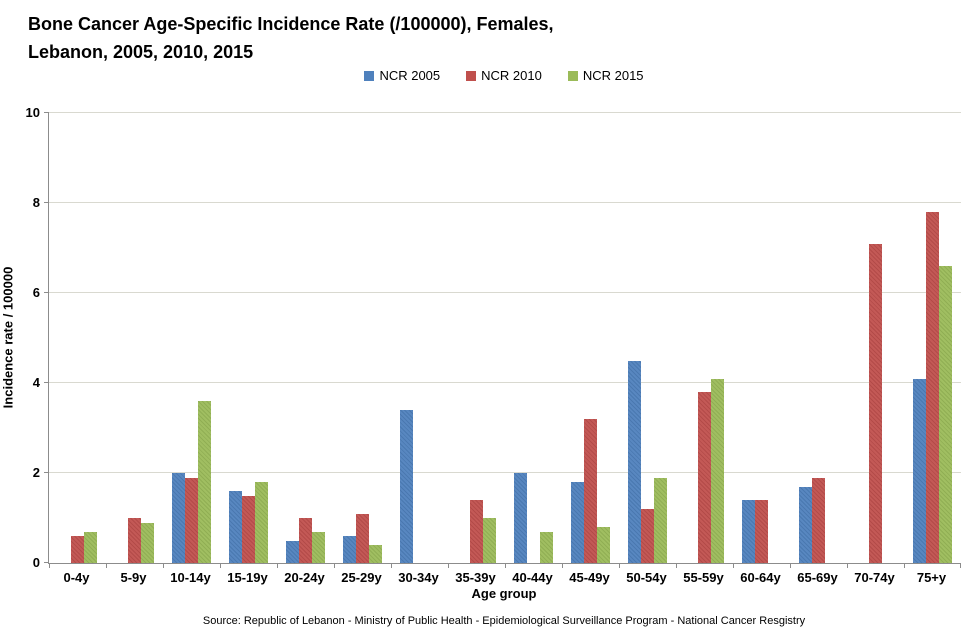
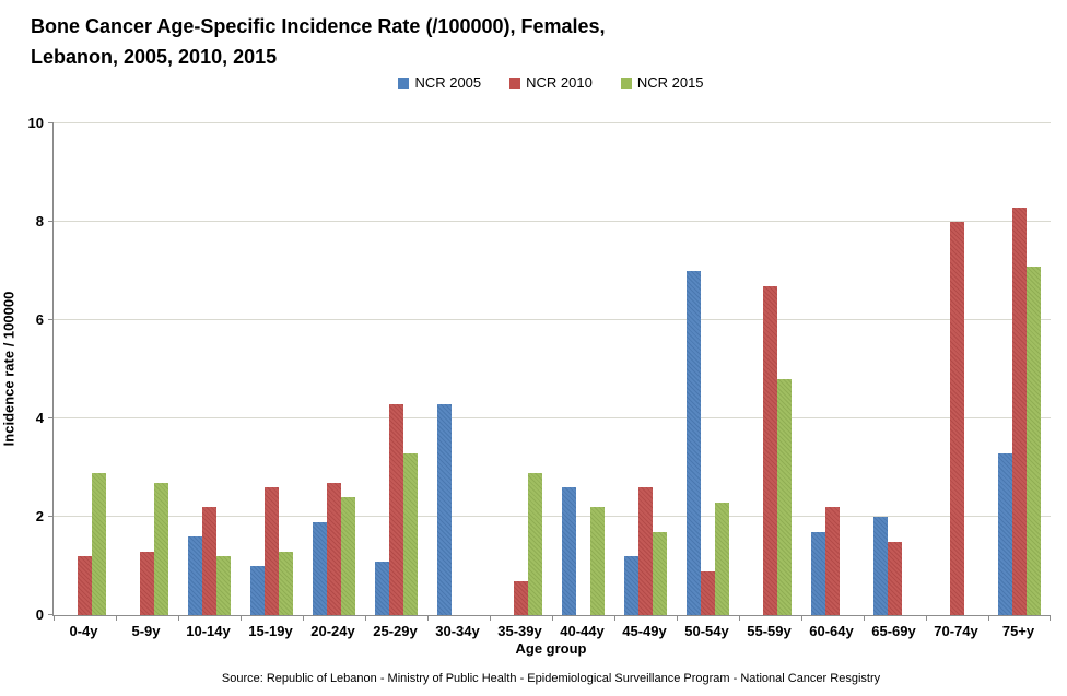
NCR 2010/0-4y: 0.6 -> 1.2
NCR 2015/0-4y: 0.7 -> 2.9
NCR 2010/5-9y: 1.0 -> 1.3
NCR 2015/5-9y: 0.9 -> 2.7
NCR 2005/10-14y: 2.0 -> 1.6
NCR 2010/10-14y: 1.9 -> 2.2
NCR 2015/10-14y: 3.6 -> 1.2
NCR 2005/15-19y: 1.6 -> 1.0
NCR 2010/15-19y: 1.5 -> 2.6
NCR 2015/15-19y: 1.8 -> 1.3
NCR 2005/20-24y: 0.5 -> 1.9
NCR 2010/20-24y: 1.0 -> 2.7
NCR 2015/20-24y: 0.7 -> 2.4
NCR 2005/25-29y: 0.6 -> 1.1
NCR 2010/25-29y: 1.1 -> 4.3
NCR 2015/25-29y: 0.4 -> 3.3
NCR 2005/30-34y: 3.4 -> 4.3
NCR 2010/35-39y: 1.4 -> 0.7
NCR 2015/35-39y: 1.0 -> 2.9
NCR 2005/40-44y: 2.0 -> 2.6
NCR 2015/40-44y: 0.7 -> 2.2
NCR 2005/45-49y: 1.8 -> 1.2
NCR 2010/45-49y: 3.2 -> 2.6
NCR 2015/45-49y: 0.8 -> 1.7
NCR 2005/50-54y: 4.5 -> 7.0
NCR 2010/50-54y: 1.2 -> 0.9
NCR 2015/50-54y: 1.9 -> 2.3
NCR 2010/55-59y: 3.8 -> 6.7
NCR 2015/55-59y: 4.1 -> 4.8
NCR 2005/60-64y: 1.4 -> 1.7
NCR 2010/60-64y: 1.4 -> 2.2
NCR 2005/65-69y: 1.7 -> 2.0
NCR 2010/65-69y: 1.9 -> 1.5
NCR 2010/70-74y: 7.1 -> 8.0
NCR 2005/75+y: 4.1 -> 3.3
NCR 2010/75+y: 7.8 -> 8.3
NCR 2015/75+y: 6.6 -> 7.1
